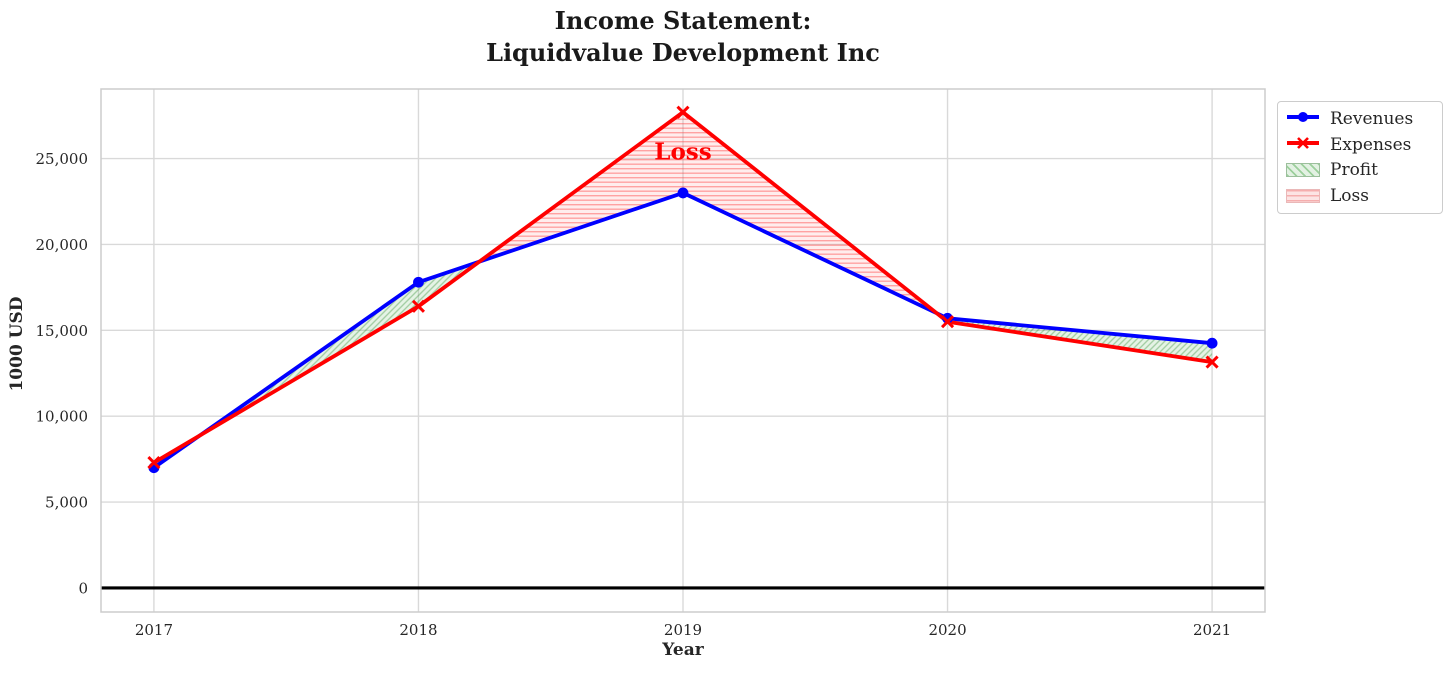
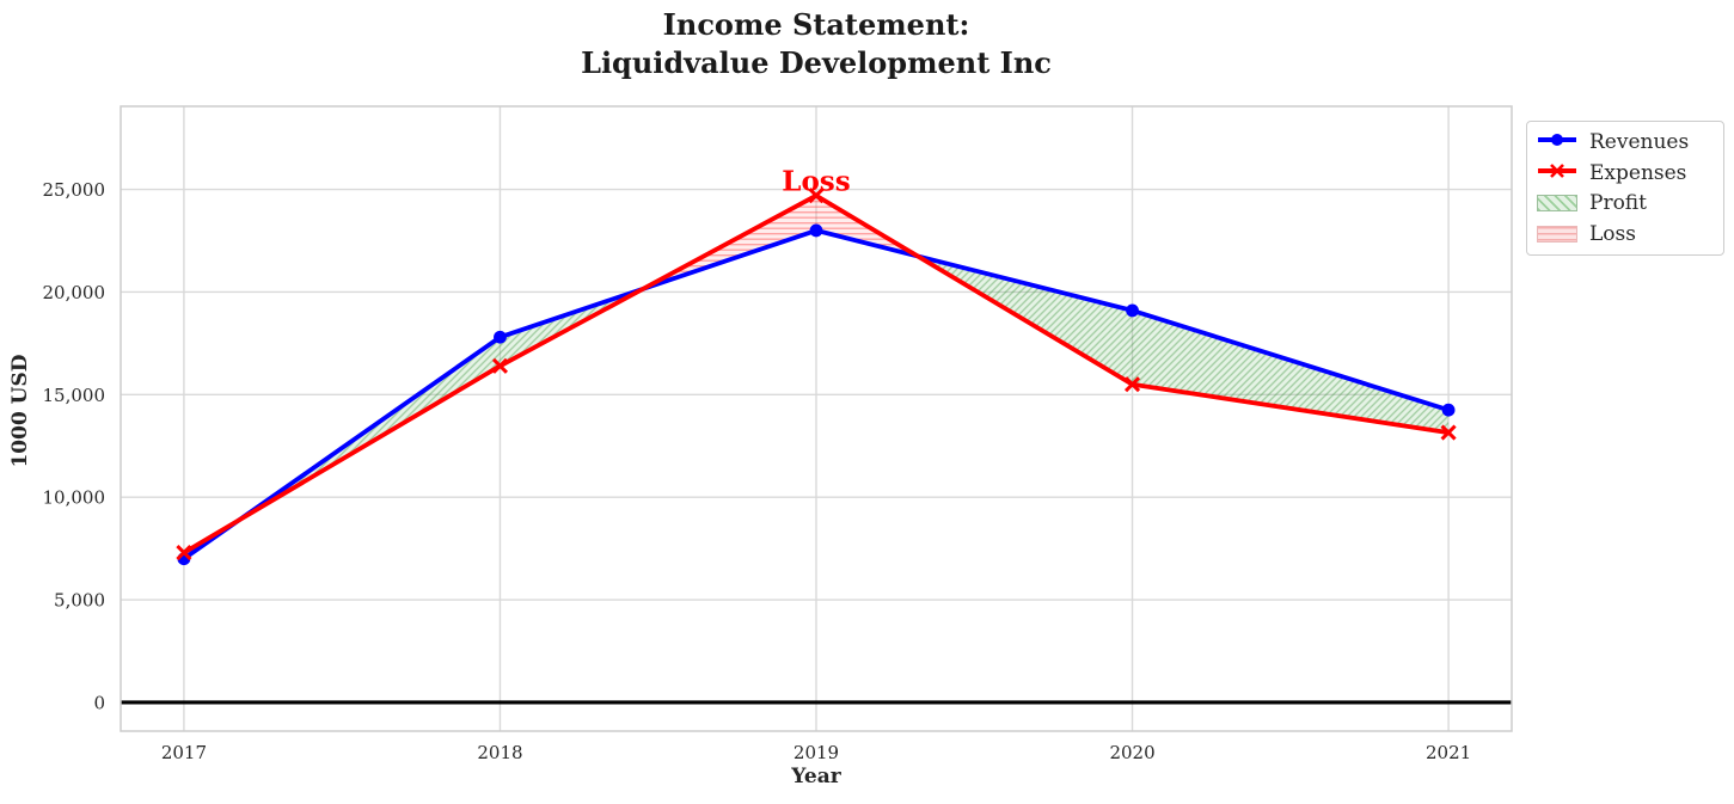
Expenses/2019: 27700 -> 24700
Revenues/2020: 15700 -> 19100
